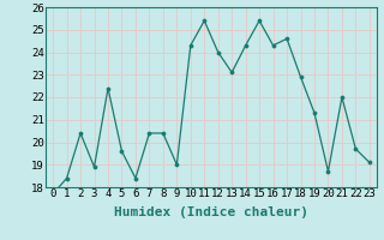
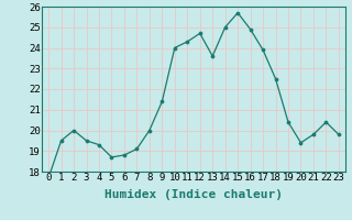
1: 18.4 -> 19.5
2: 20.4 -> 20.0
3: 18.9 -> 19.5
4: 22.4 -> 19.3
5: 19.6 -> 18.7
6: 18.4 -> 18.8
7: 20.4 -> 19.1
8: 20.4 -> 20.0
9: 19.0 -> 21.4
10: 24.3 -> 24.0
11: 25.4 -> 24.3
12: 24.0 -> 24.7
13: 23.1 -> 23.6
14: 24.3 -> 25.0
15: 25.4 -> 25.7
16: 24.3 -> 24.9
17: 24.6 -> 23.9
18: 22.9 -> 22.5
19: 21.3 -> 20.4
20: 18.7 -> 19.4
21: 22.0 -> 19.8
22: 19.7 -> 20.4
23: 19.1 -> 19.8
